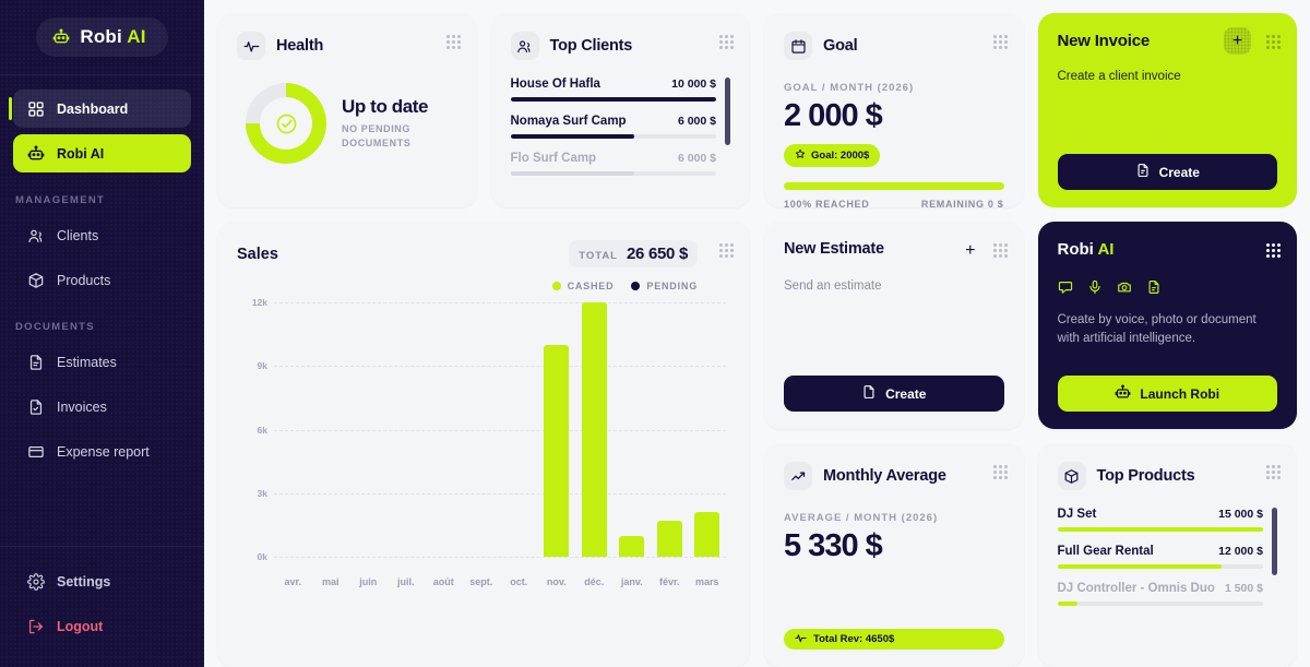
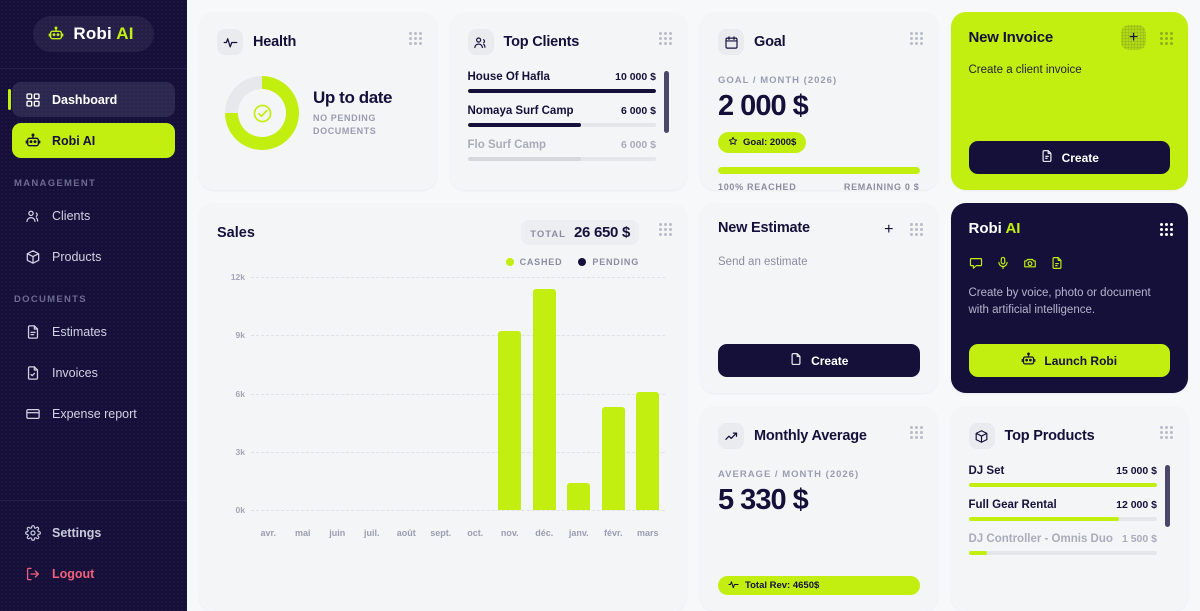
CASHED/nov.: 10.0k -> 9.2k
CASHED/déc.: 12.0k -> 11.4k
CASHED/janv.: 1.0k -> 1.4k
CASHED/févr.: 1.7k -> 5.3k
CASHED/mars: 2.1k -> 6.1k
